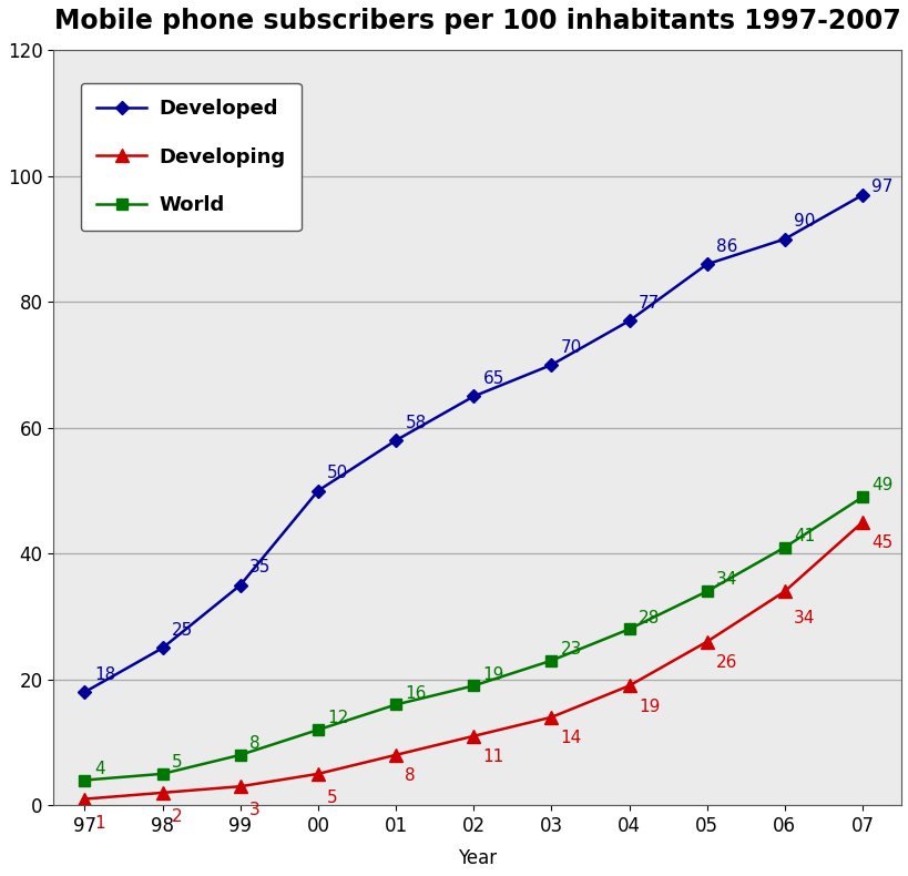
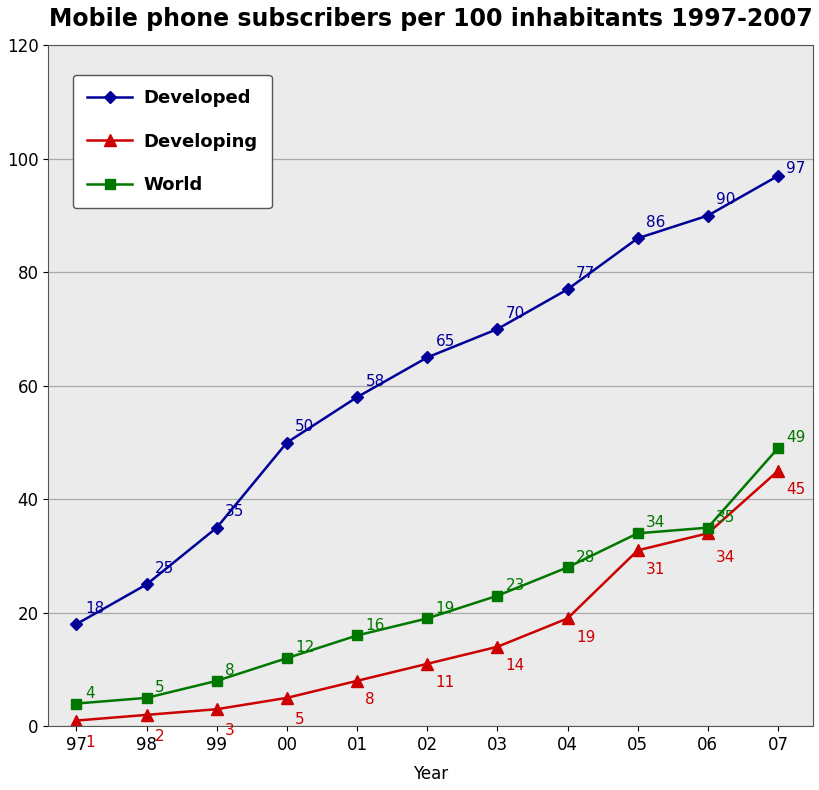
Developing/05: 26 -> 31
World/06: 41 -> 35
